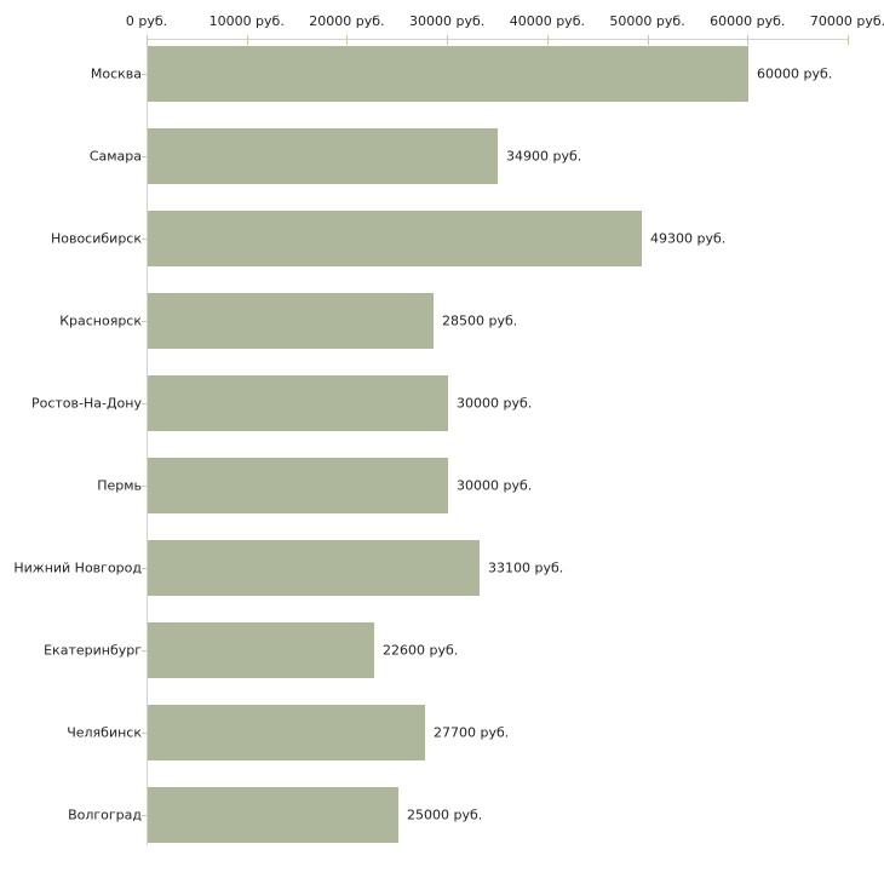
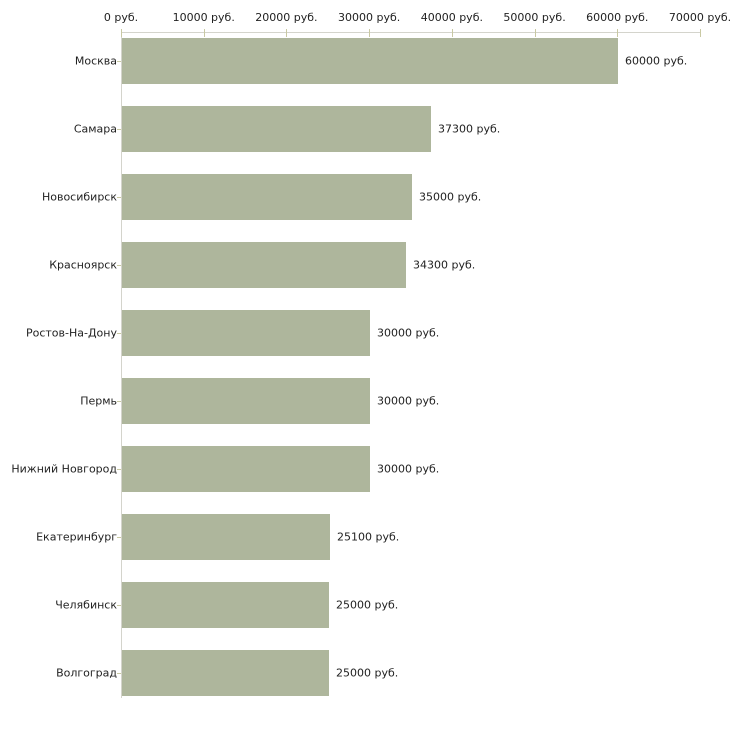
Самара: 34900 -> 37300
Новосибирск: 49300 -> 35000
Красноярск: 28500 -> 34300
Нижний Новгород: 33100 -> 30000
Екатеринбург: 22600 -> 25100
Челябинск: 27700 -> 25000
